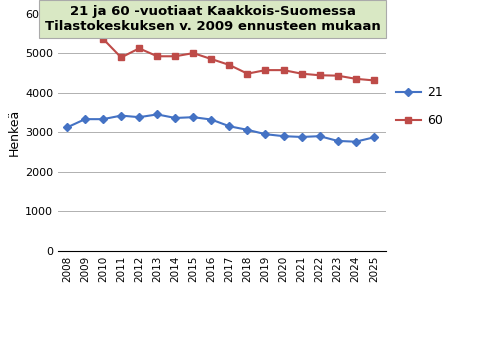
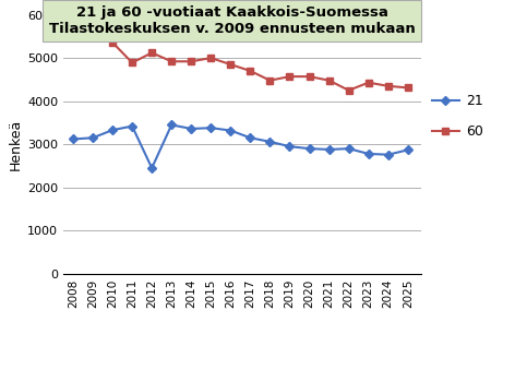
21/2009: 3330 -> 3150
21/2012: 3380 -> 2450
60/2022: 4440 -> 4250
